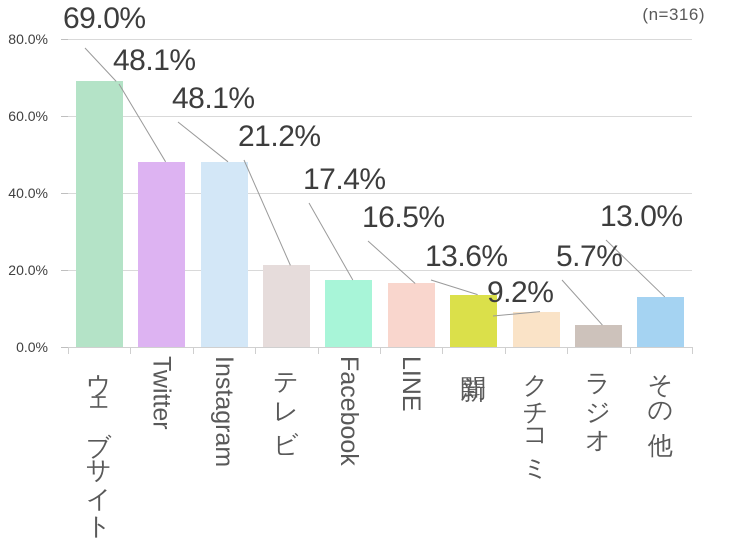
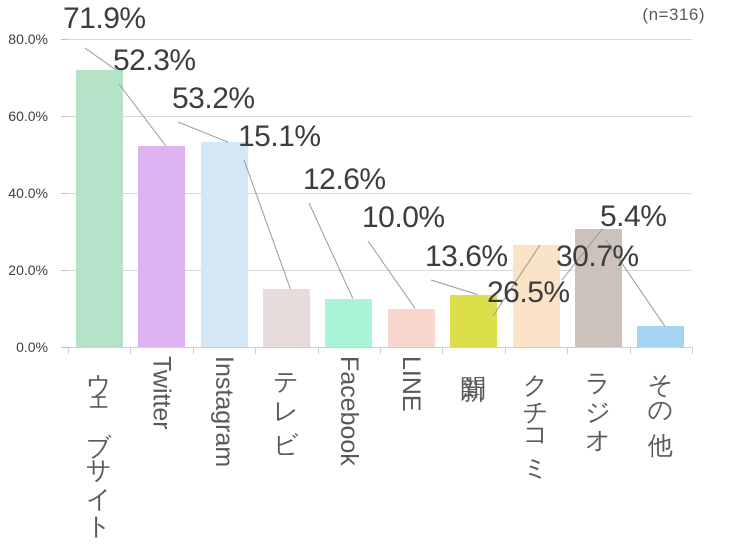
ウェブサイト: 69.0% -> 71.9%
Twitter: 48.1% -> 52.3%
Instagram: 48.1% -> 53.2%
テレビ: 21.2% -> 15.1%
Facebook: 17.4% -> 12.6%
LINE: 16.5% -> 10.0%
クチコミ: 9.2% -> 26.5%
ラジオ: 5.7% -> 30.7%
その他: 13.0% -> 5.4%
